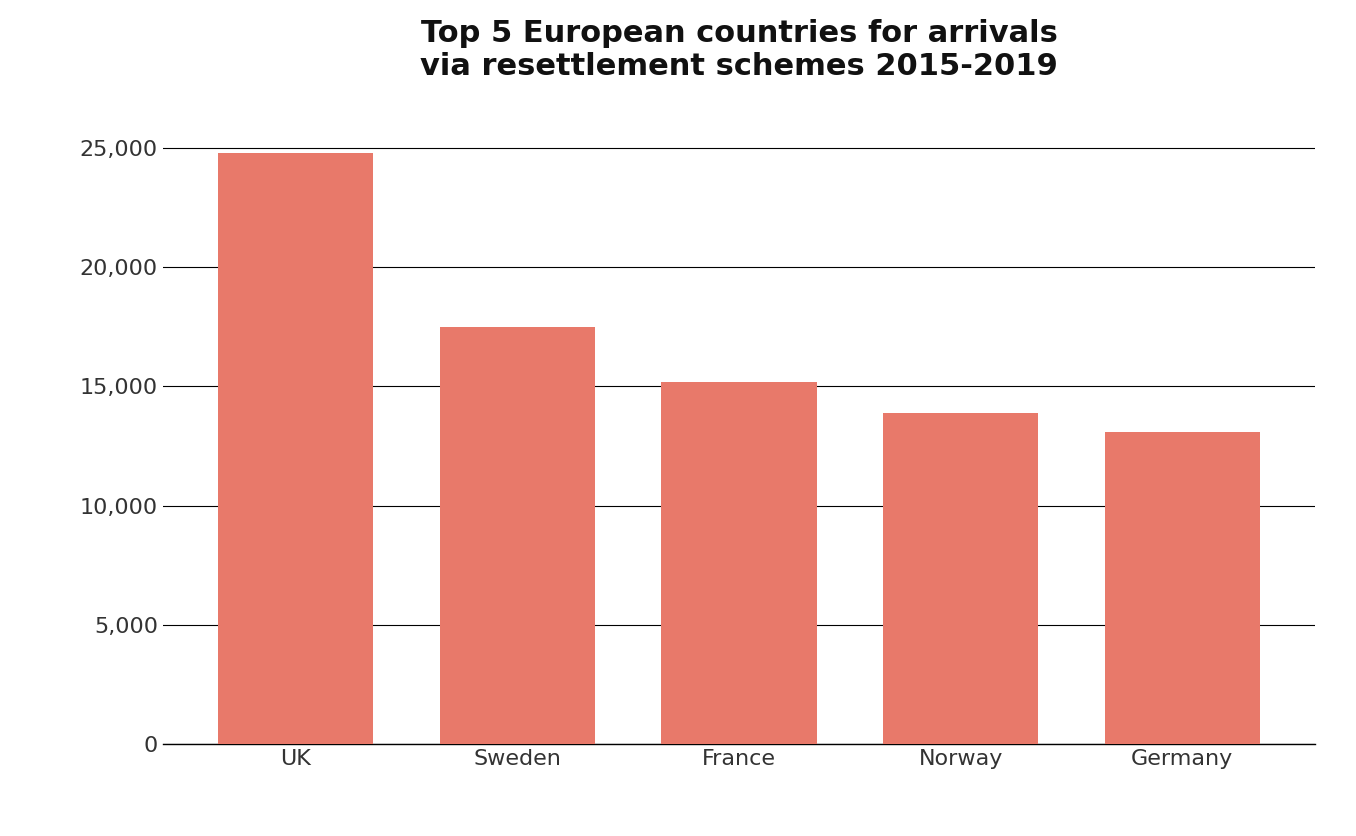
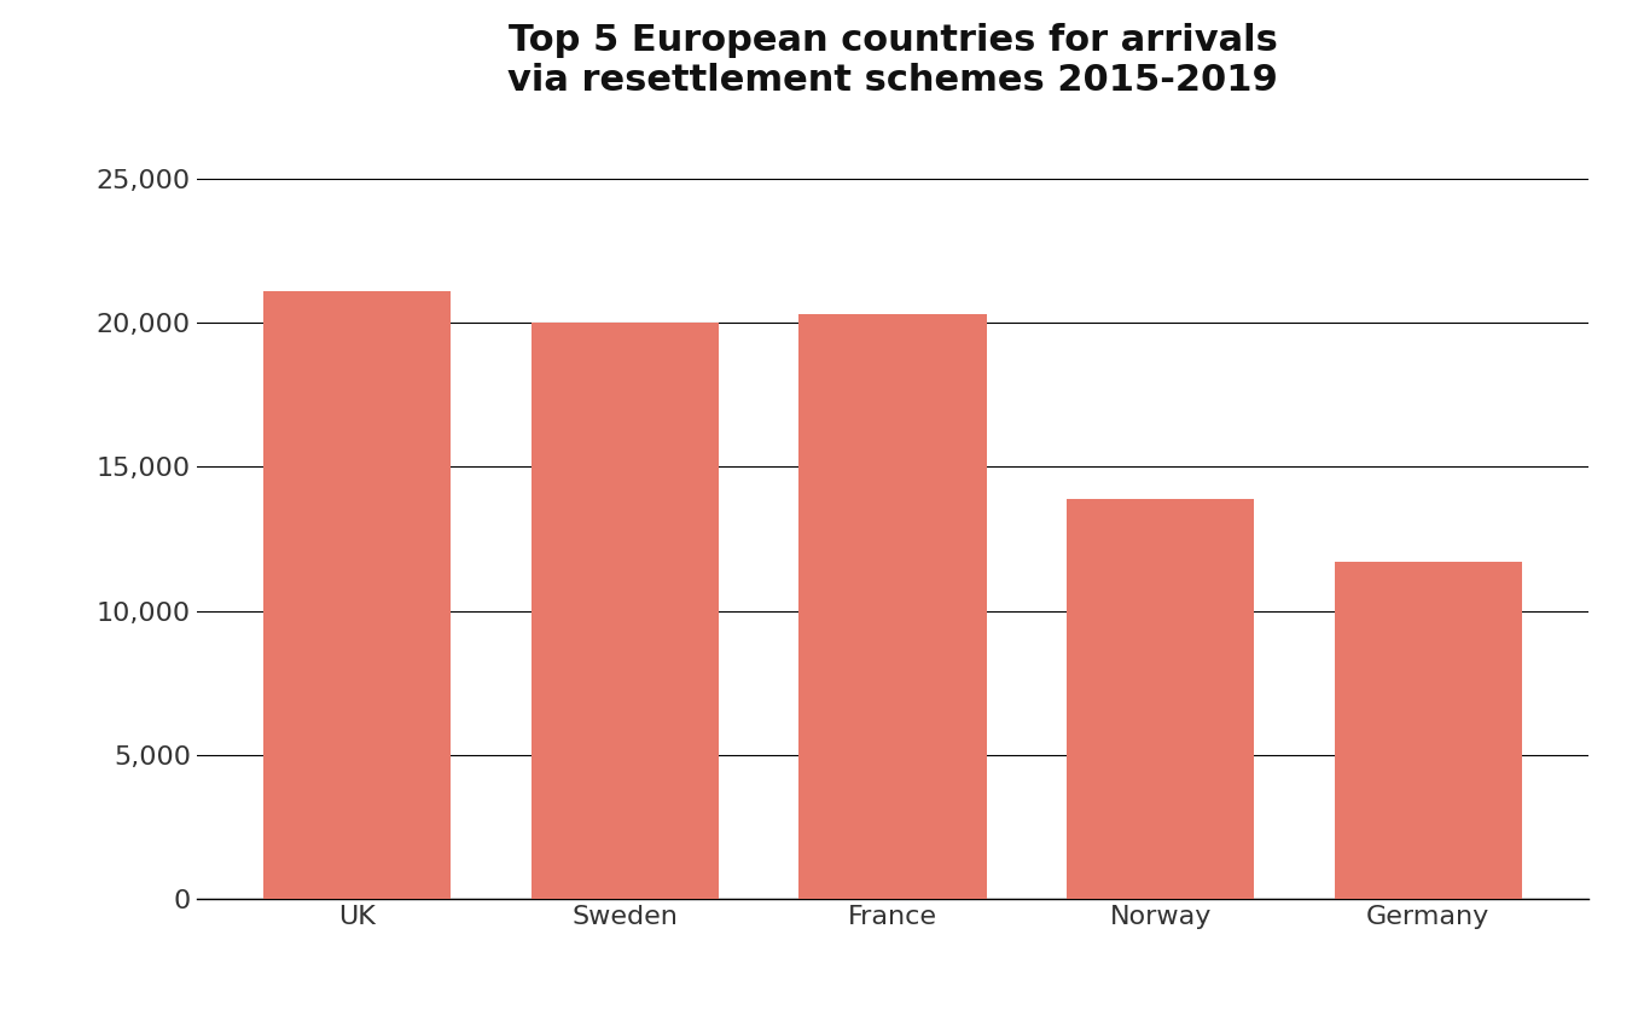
UK: 24,800 -> 21,100
Sweden: 17,500 -> 20,000
France: 15,200 -> 20,300
Germany: 13,100 -> 11,700
